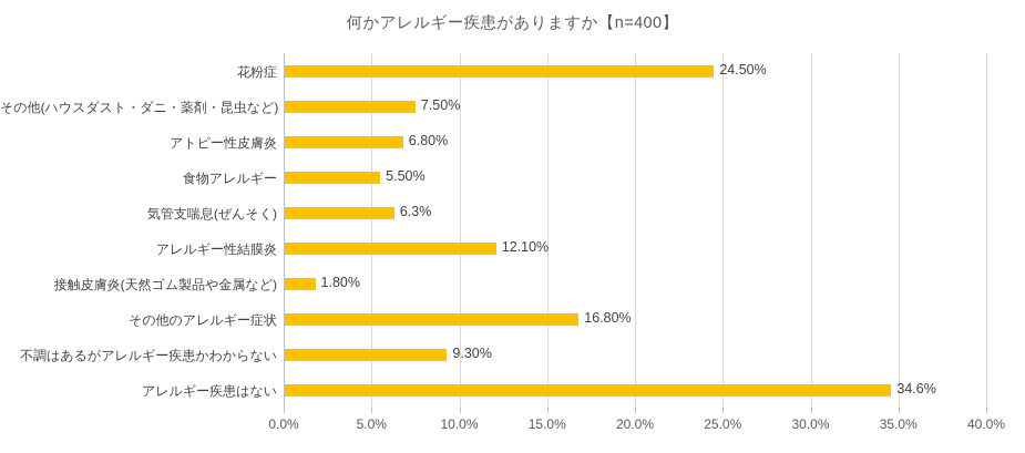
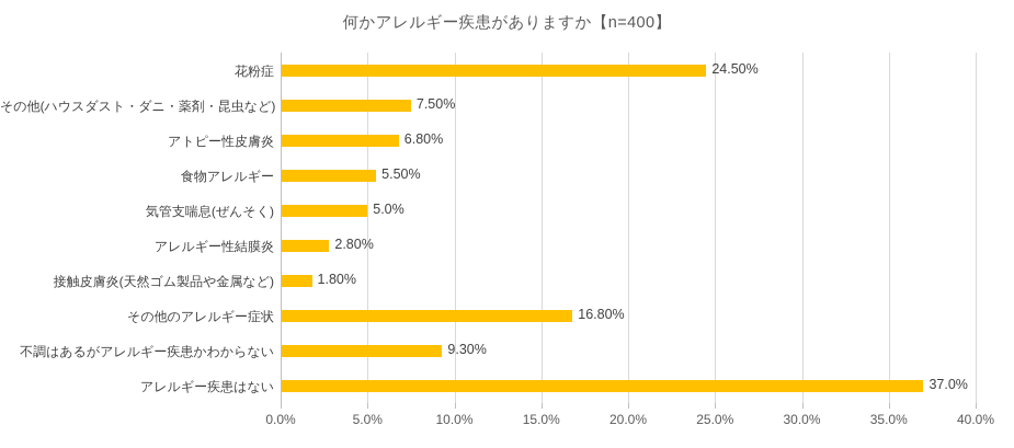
気管支喘息(ぜんそく): 6.3% -> 5.0%
アレルギー性結膜炎: 12.10% -> 2.80%
アレルギー疾患はない: 34.6% -> 37.0%
